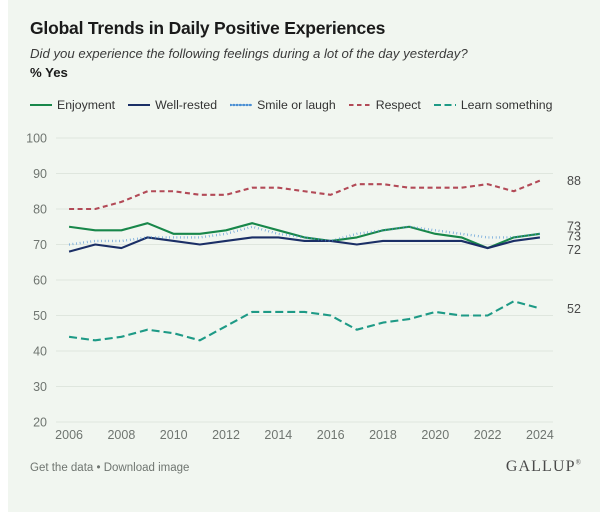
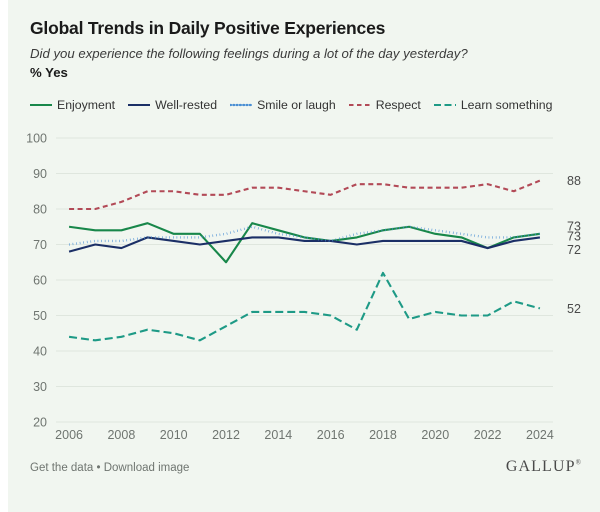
Enjoyment/2012: 74 -> 65
Learn something/2018: 48 -> 62
